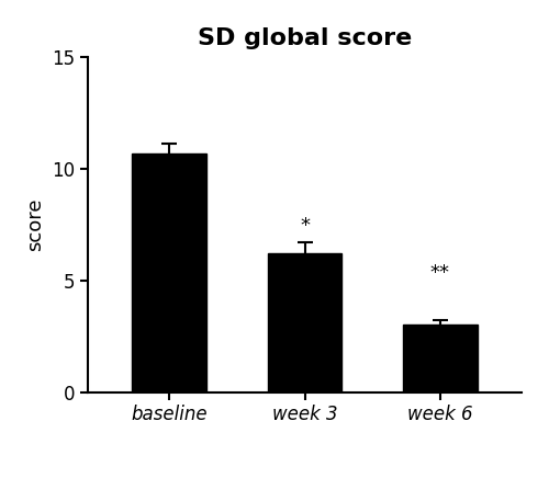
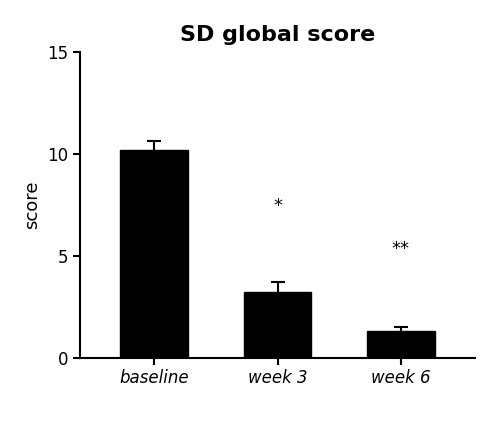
baseline: 10.7 -> 10.2
week 3: 6.2 -> 3.2
week 6: 3.0 -> 1.3
